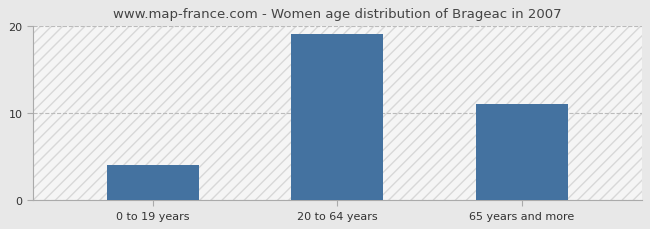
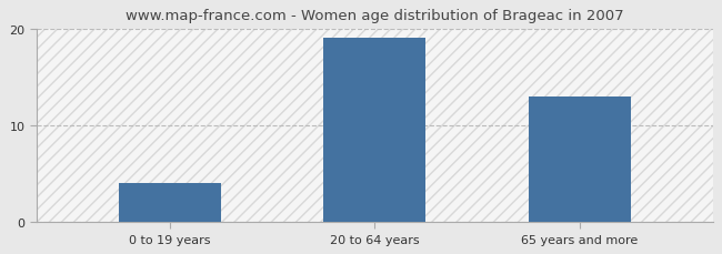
65 years and more: 11 -> 13
